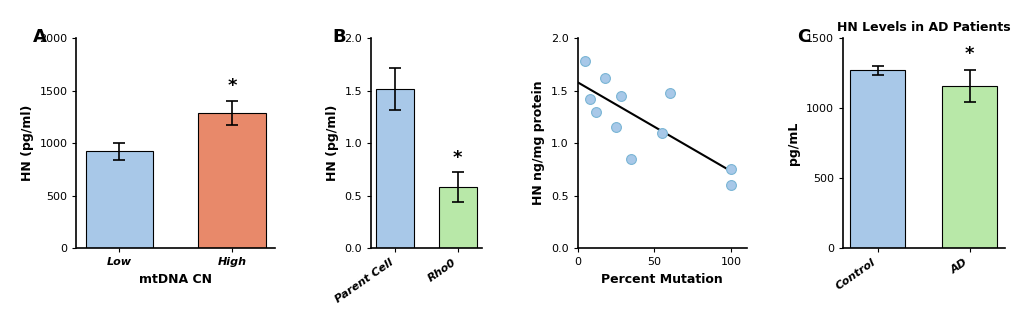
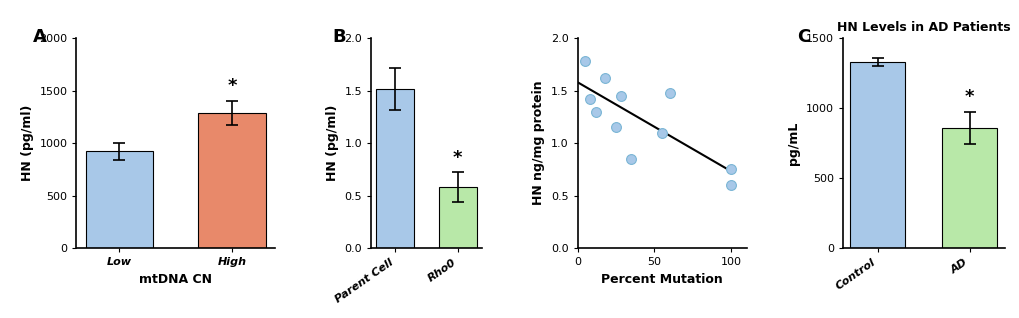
HN Levels in AD Patients/Control: 1270 -> 1330
HN Levels in AD Patients/AD: 1160 -> 860
